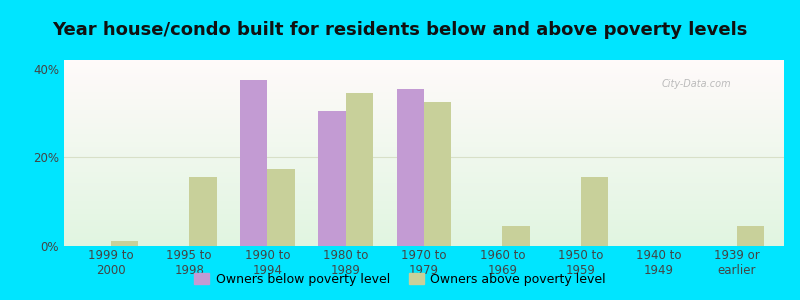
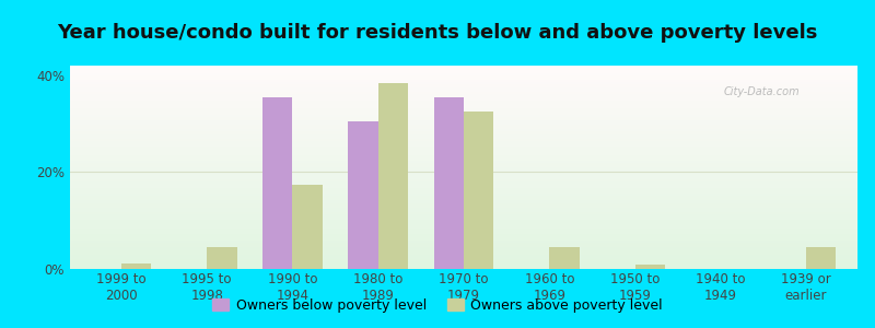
Owners above poverty level/1995 to 1998: 15.5% -> 4.5%
Owners below poverty level/1990 to 1994: 37.5% -> 35.5%
Owners above poverty level/1980 to 1989: 34.5% -> 38.5%
Owners above poverty level/1950 to 1959: 15.5% -> 0.8%
